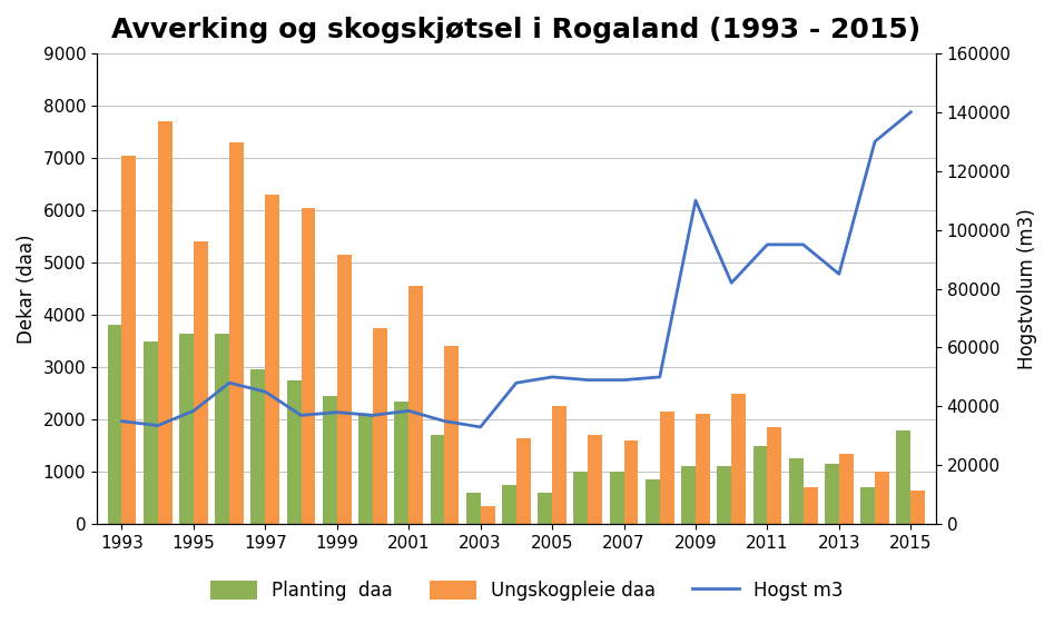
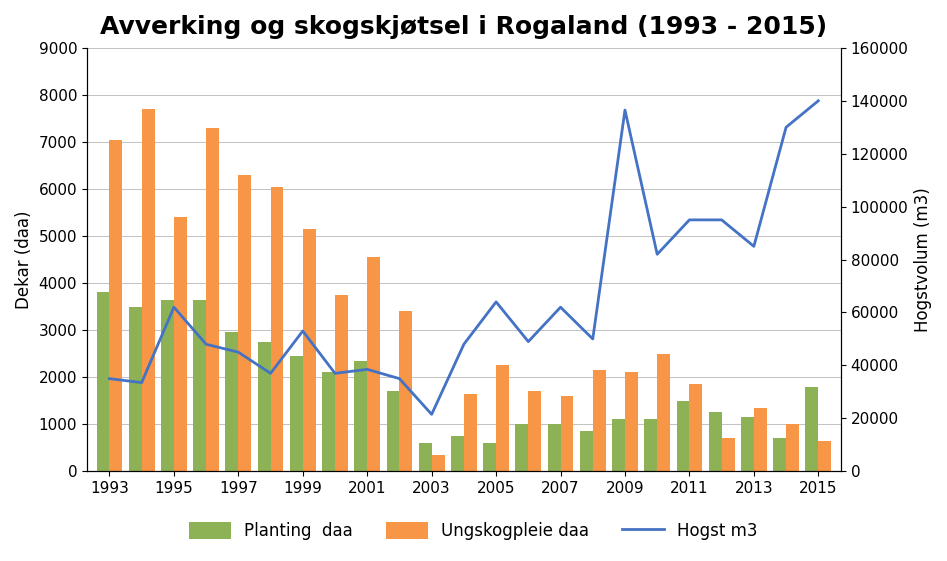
Hogst m3/1995: 38500 -> 62000
Hogst m3/1999: 38000 -> 53000
Hogst m3/2003: 33000 -> 21500
Hogst m3/2005: 50000 -> 64000
Hogst m3/2007: 49000 -> 62000
Hogst m3/2009: 110000 -> 136500
